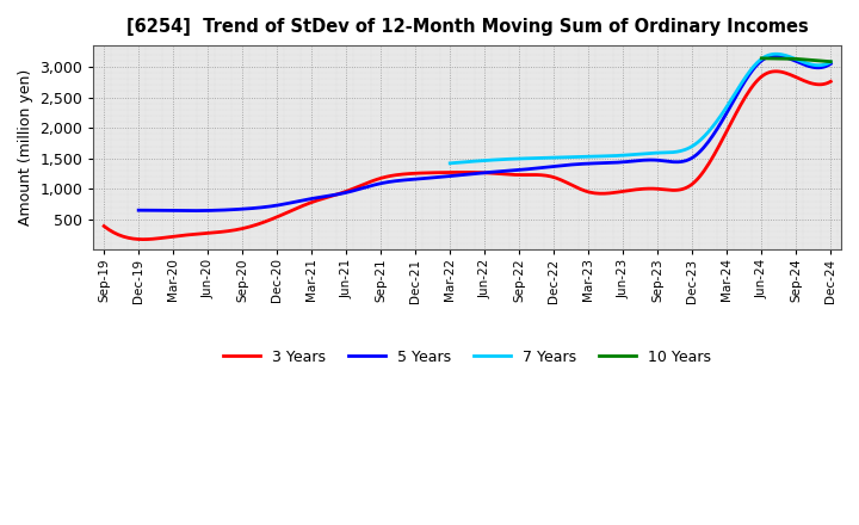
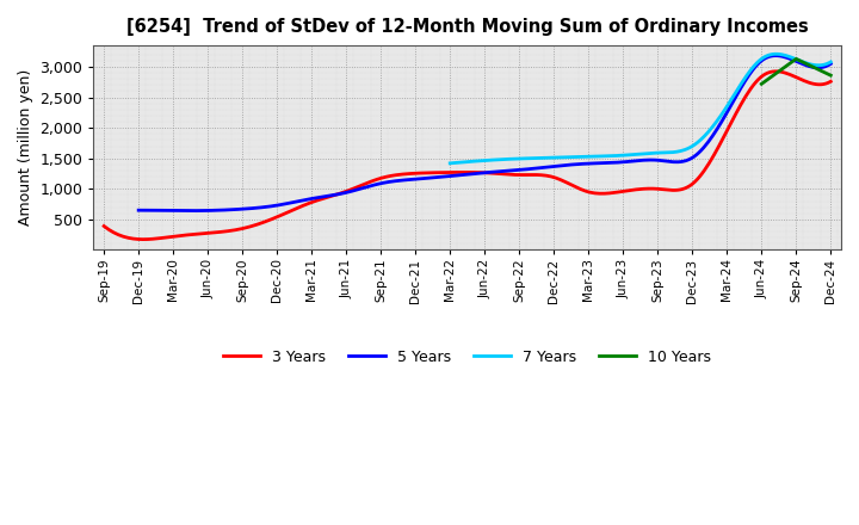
10 Years/Jun-24: 3,140 -> 2,720
10 Years/Dec-24: 3,080 -> 2,860
